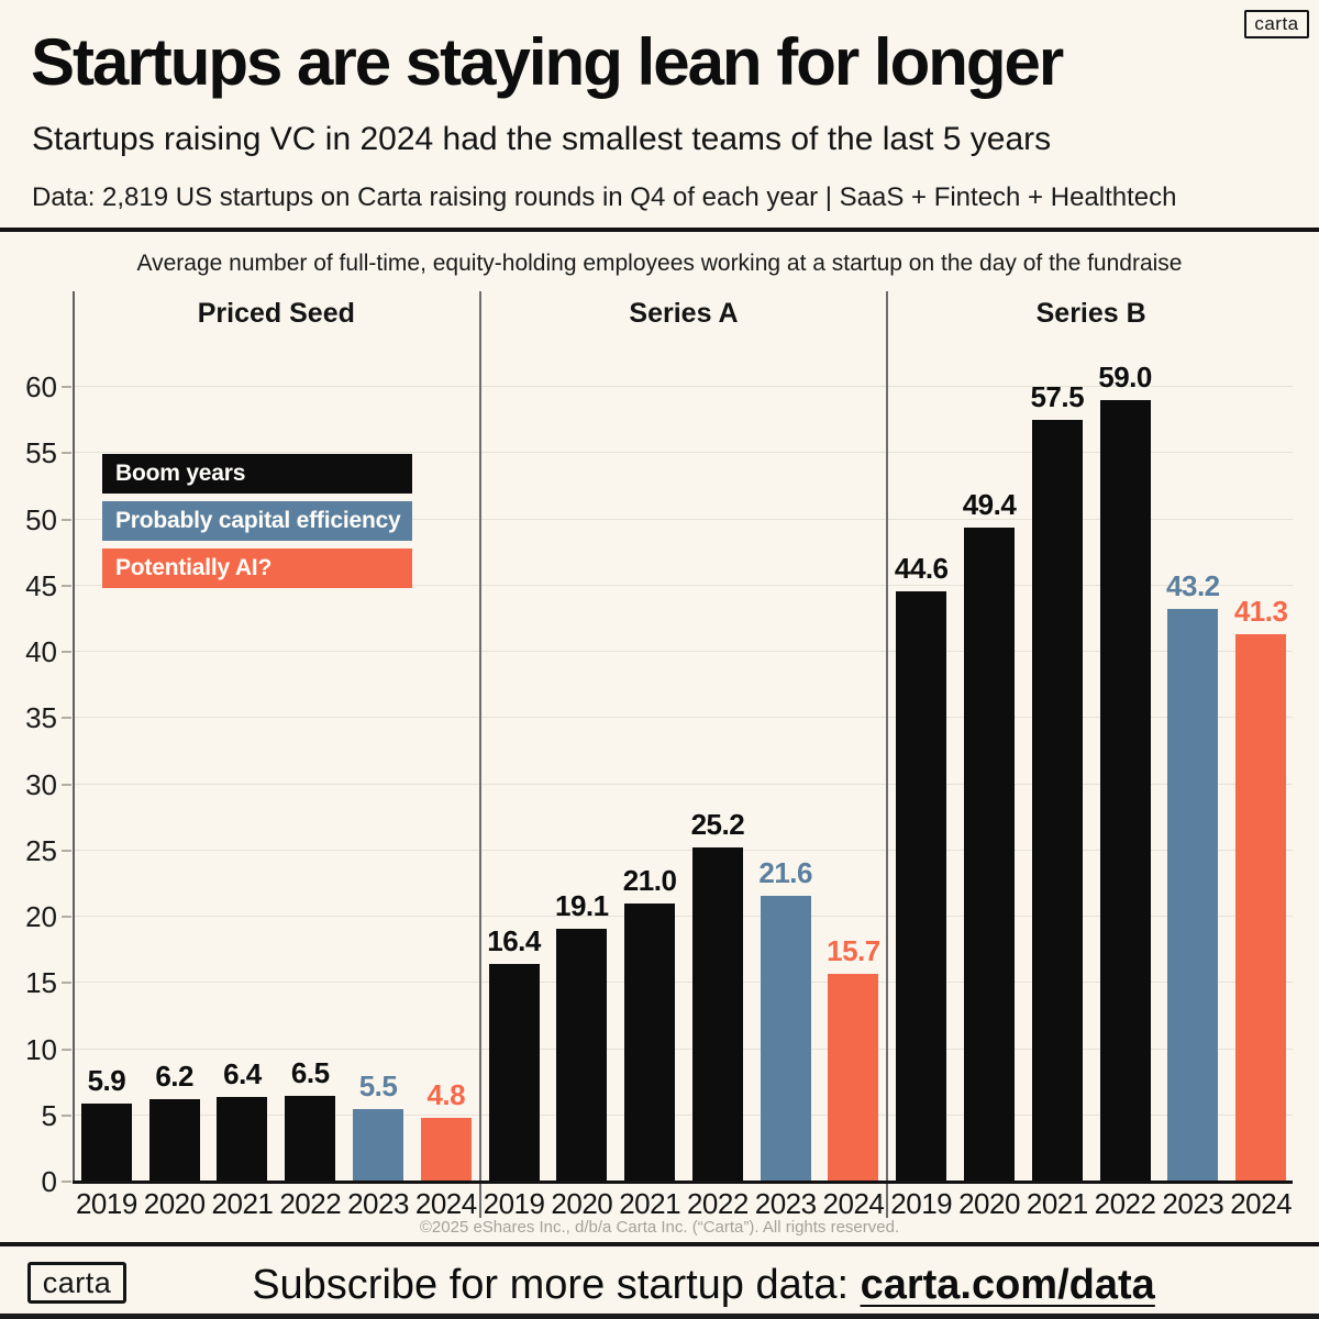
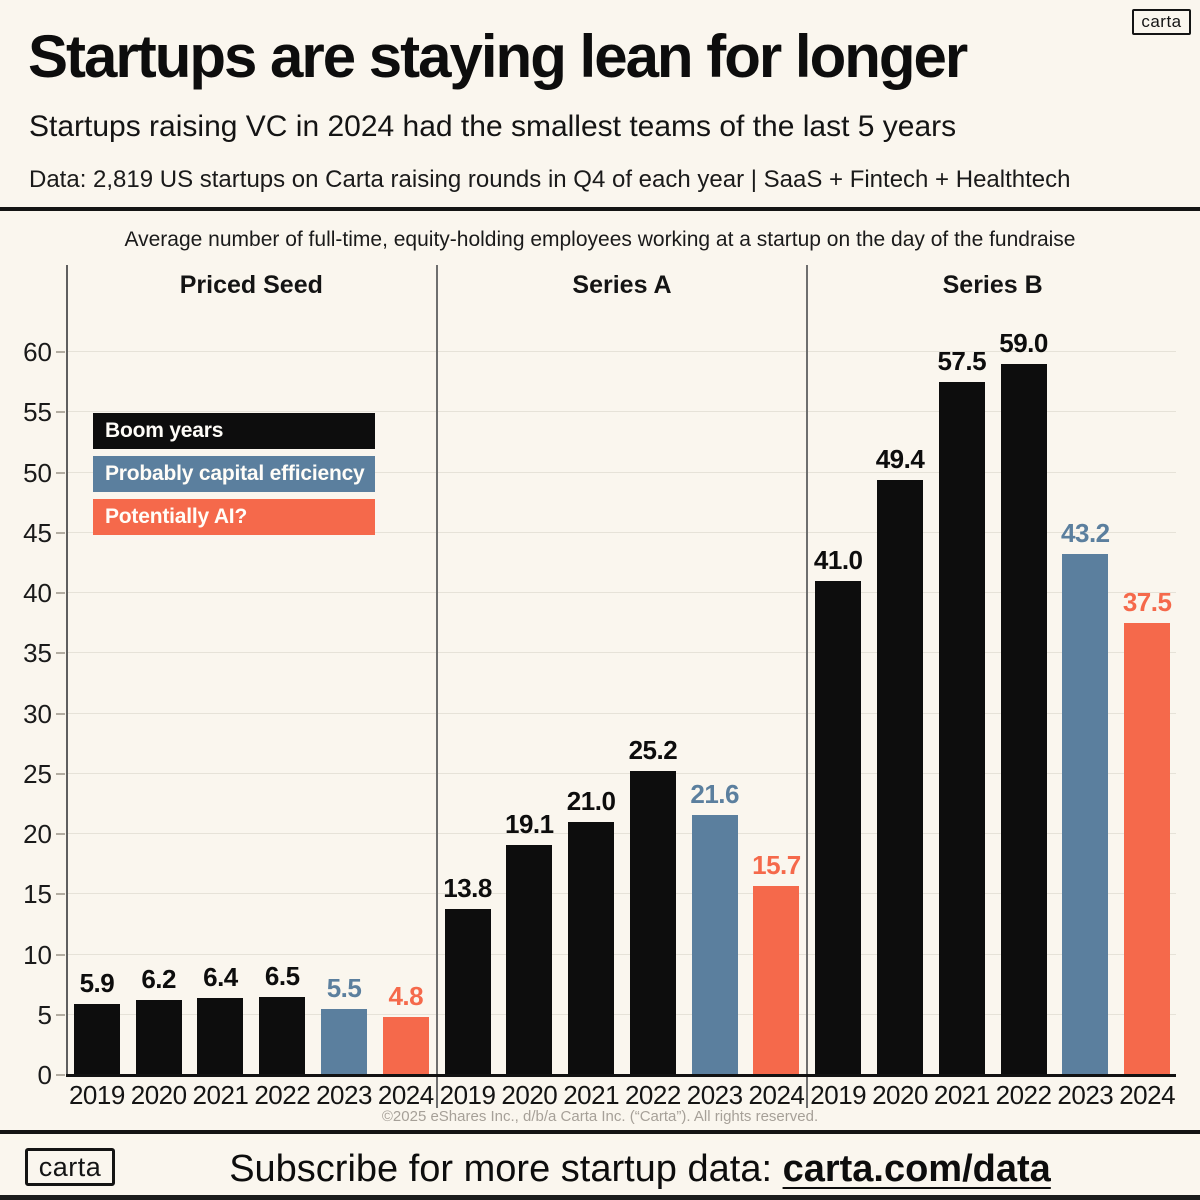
Series A/2019: 16.4 -> 13.8
Series B/2019: 44.6 -> 41.0
Series B/2024: 41.3 -> 37.5
